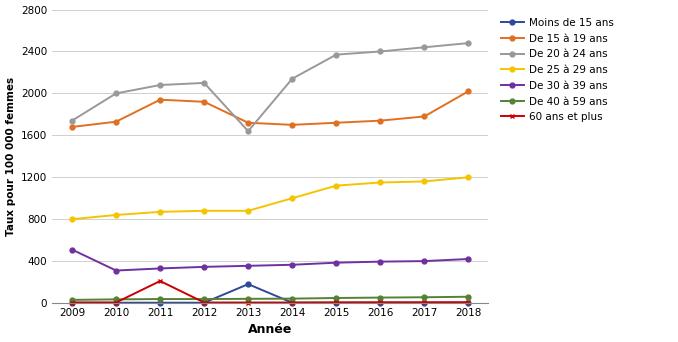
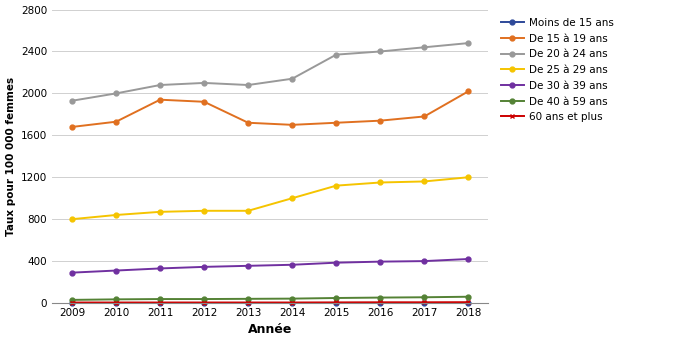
De 20 à 24 ans/2009: 1740 -> 1930
De 30 à 39 ans/2009: 510 -> 290
60 ans et plus/2011: 210 -> 0
Moins de 15 ans/2013: 180 -> 0
De 20 à 24 ans/2013: 1640 -> 2080
